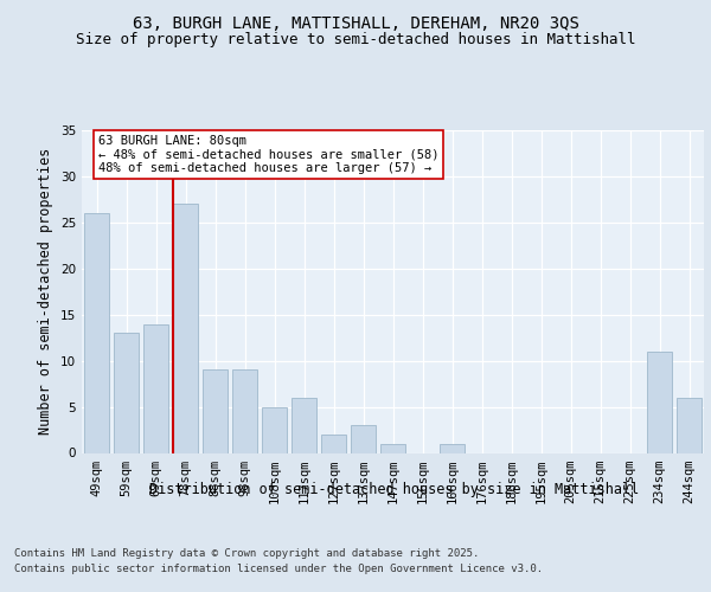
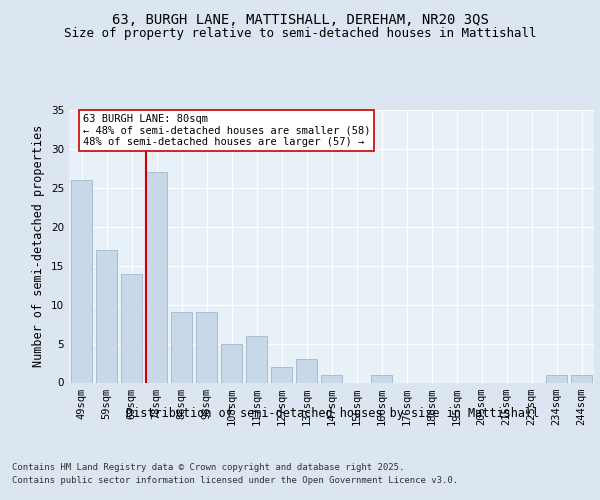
59sqm: 13 -> 17
234sqm: 11 -> 1
244sqm: 6 -> 1
